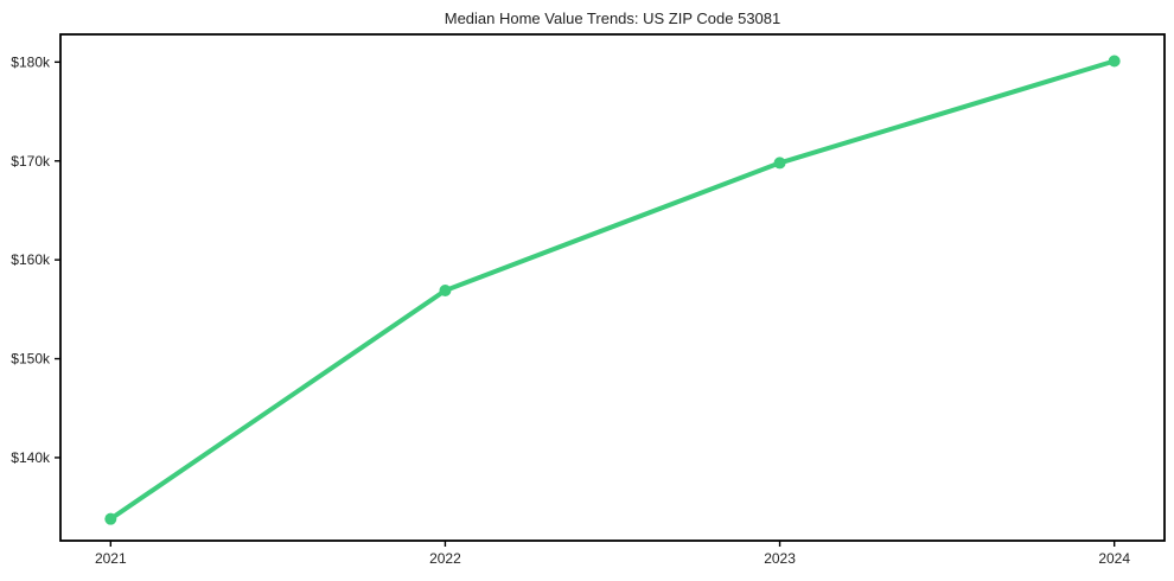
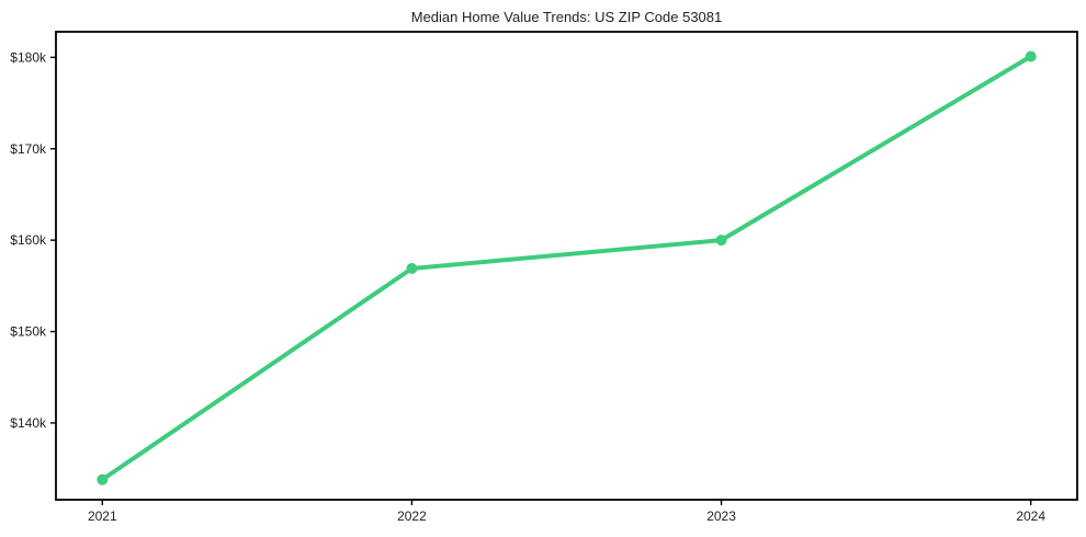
2023: $170k -> $160k
